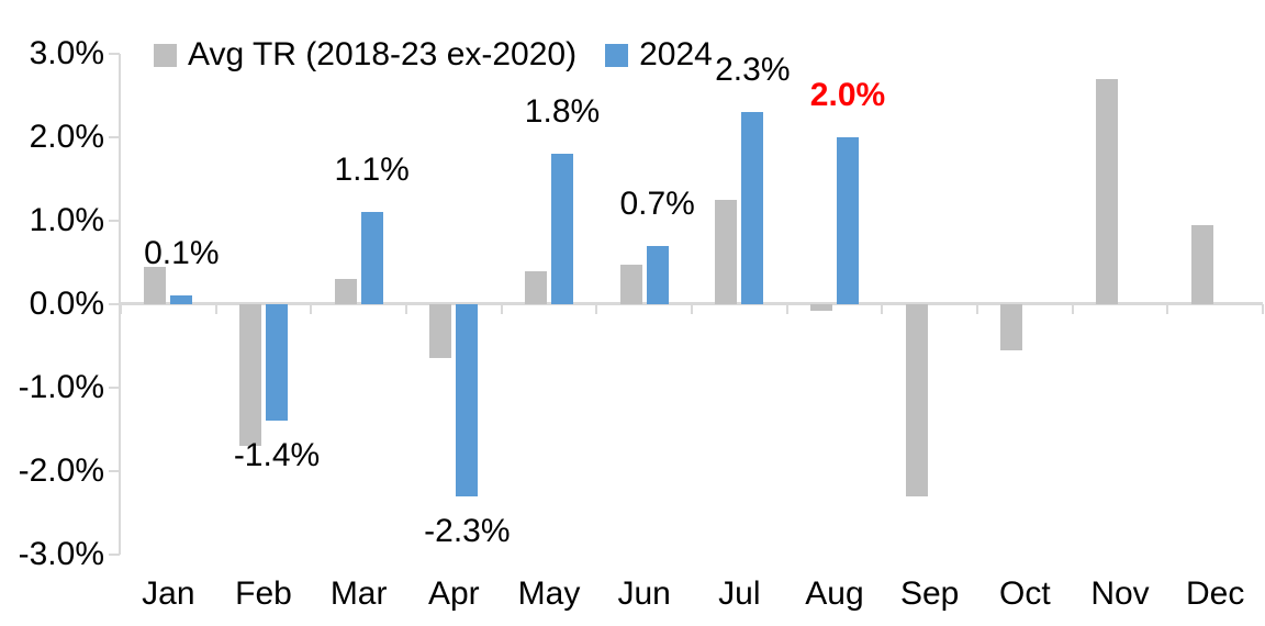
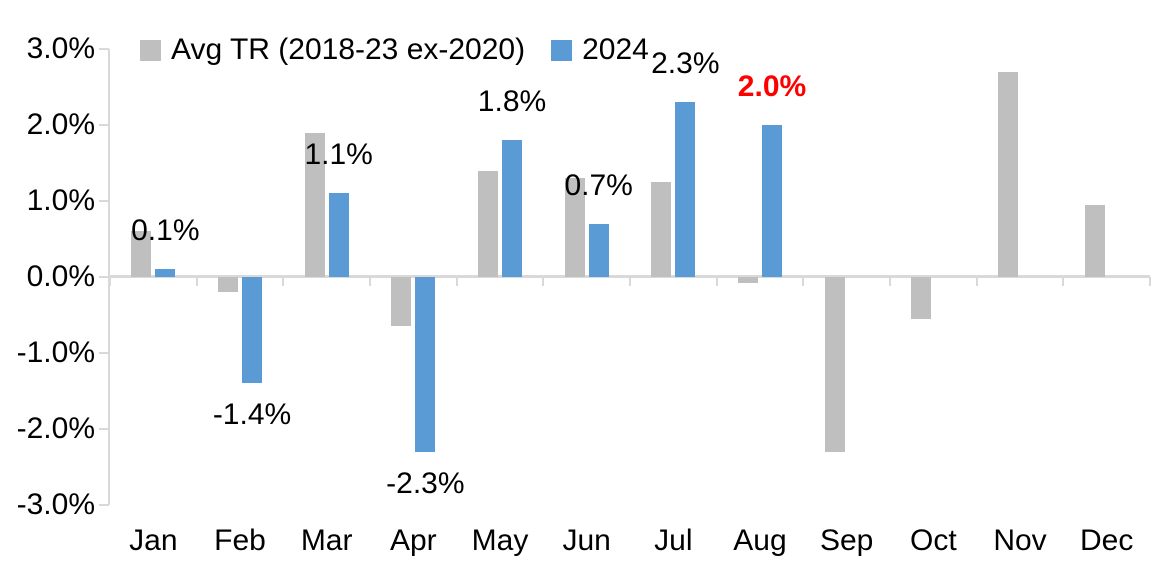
Avg TR (2018-23 ex-2020)/Jan: 0.5% -> 0.6%
Avg TR (2018-23 ex-2020)/Feb: -1.7% -> -0.2%
Avg TR (2018-23 ex-2020)/Mar: 0.3% -> 1.9%
Avg TR (2018-23 ex-2020)/May: 0.4% -> 1.4%
Avg TR (2018-23 ex-2020)/Jun: 0.5% -> 1.3%
